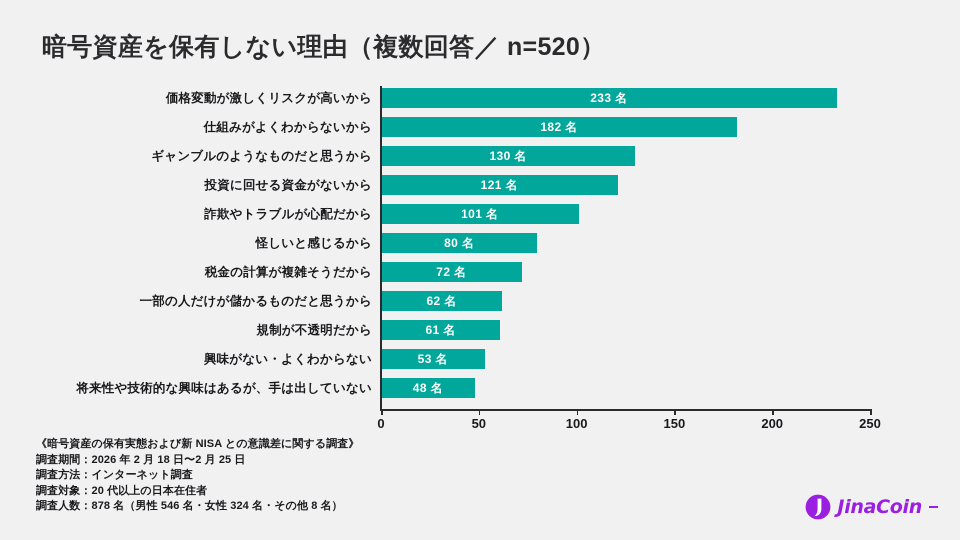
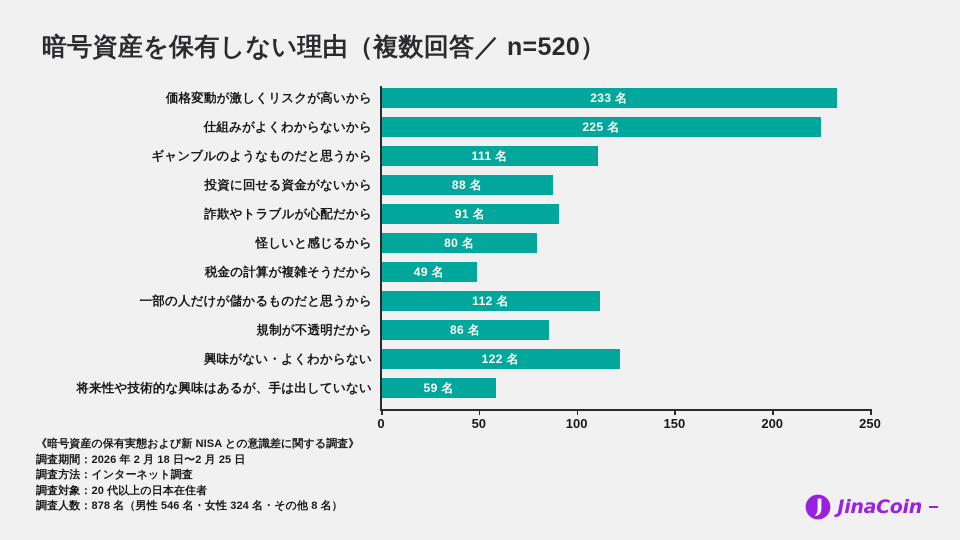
仕組みがよくわからないから: 182 -> 225
ギャンブルのようなものだと思うから: 130 -> 111
投資に回せる資金がないから: 121 -> 88
詐欺やトラブルが心配だから: 101 -> 91
税金の計算が複雑そうだから: 72 -> 49
一部の人だけが儲かるものだと思うから: 62 -> 112
規制が不透明だから: 61 -> 86
興味がない・よくわからない: 53 -> 122
将来性や技術的な興味はあるが、手は出していない: 48 -> 59
